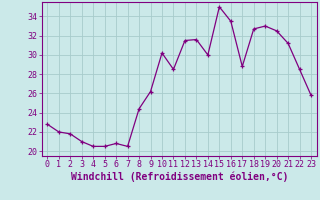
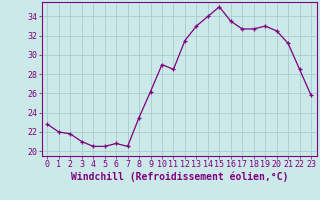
8: 24.4 -> 23.5
10: 30.2 -> 29.0
13: 31.6 -> 33.0
14: 30.0 -> 34.0
17: 28.8 -> 32.7
